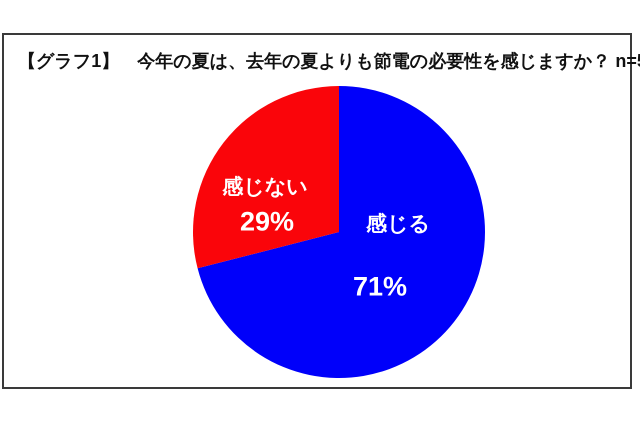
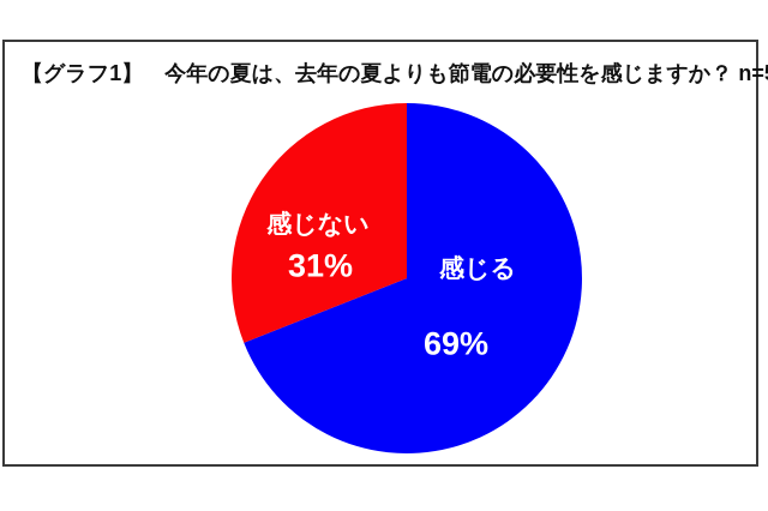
感じる: 71% -> 69%
感じない: 29% -> 31%
